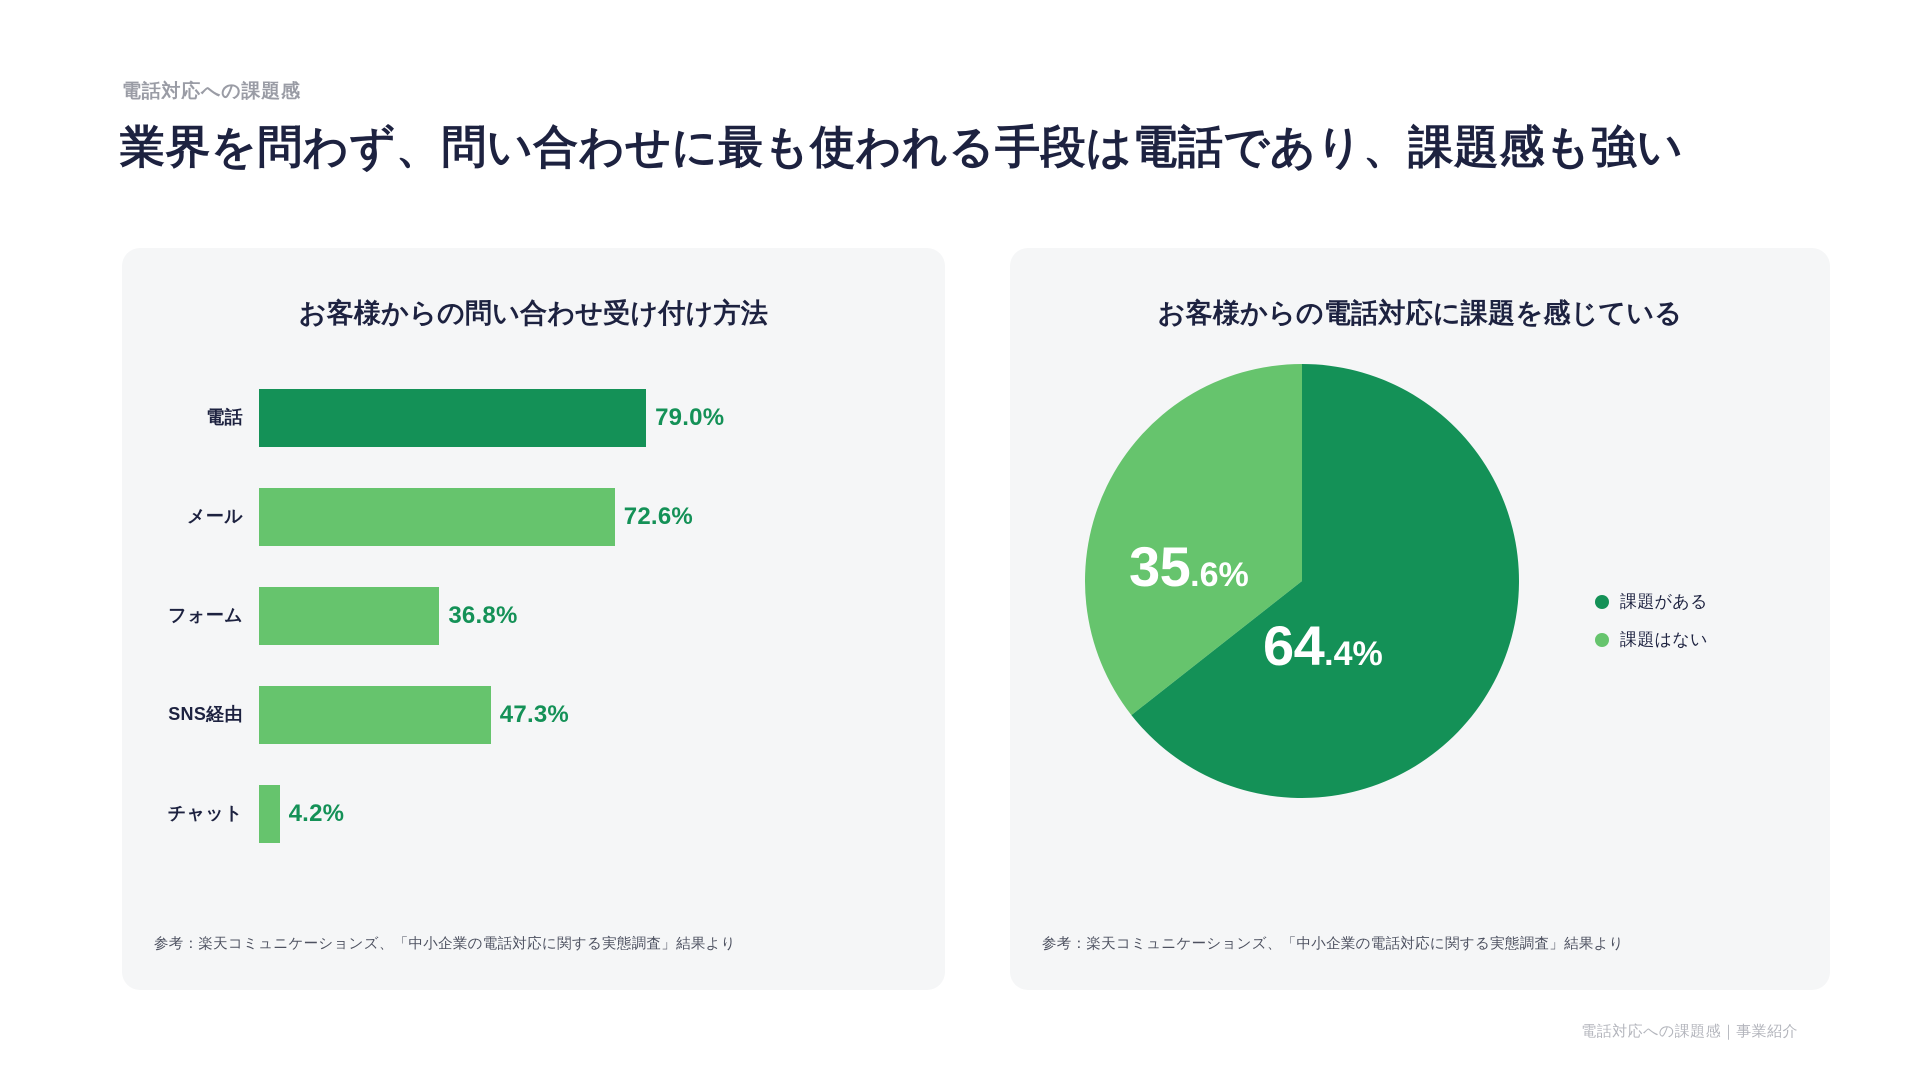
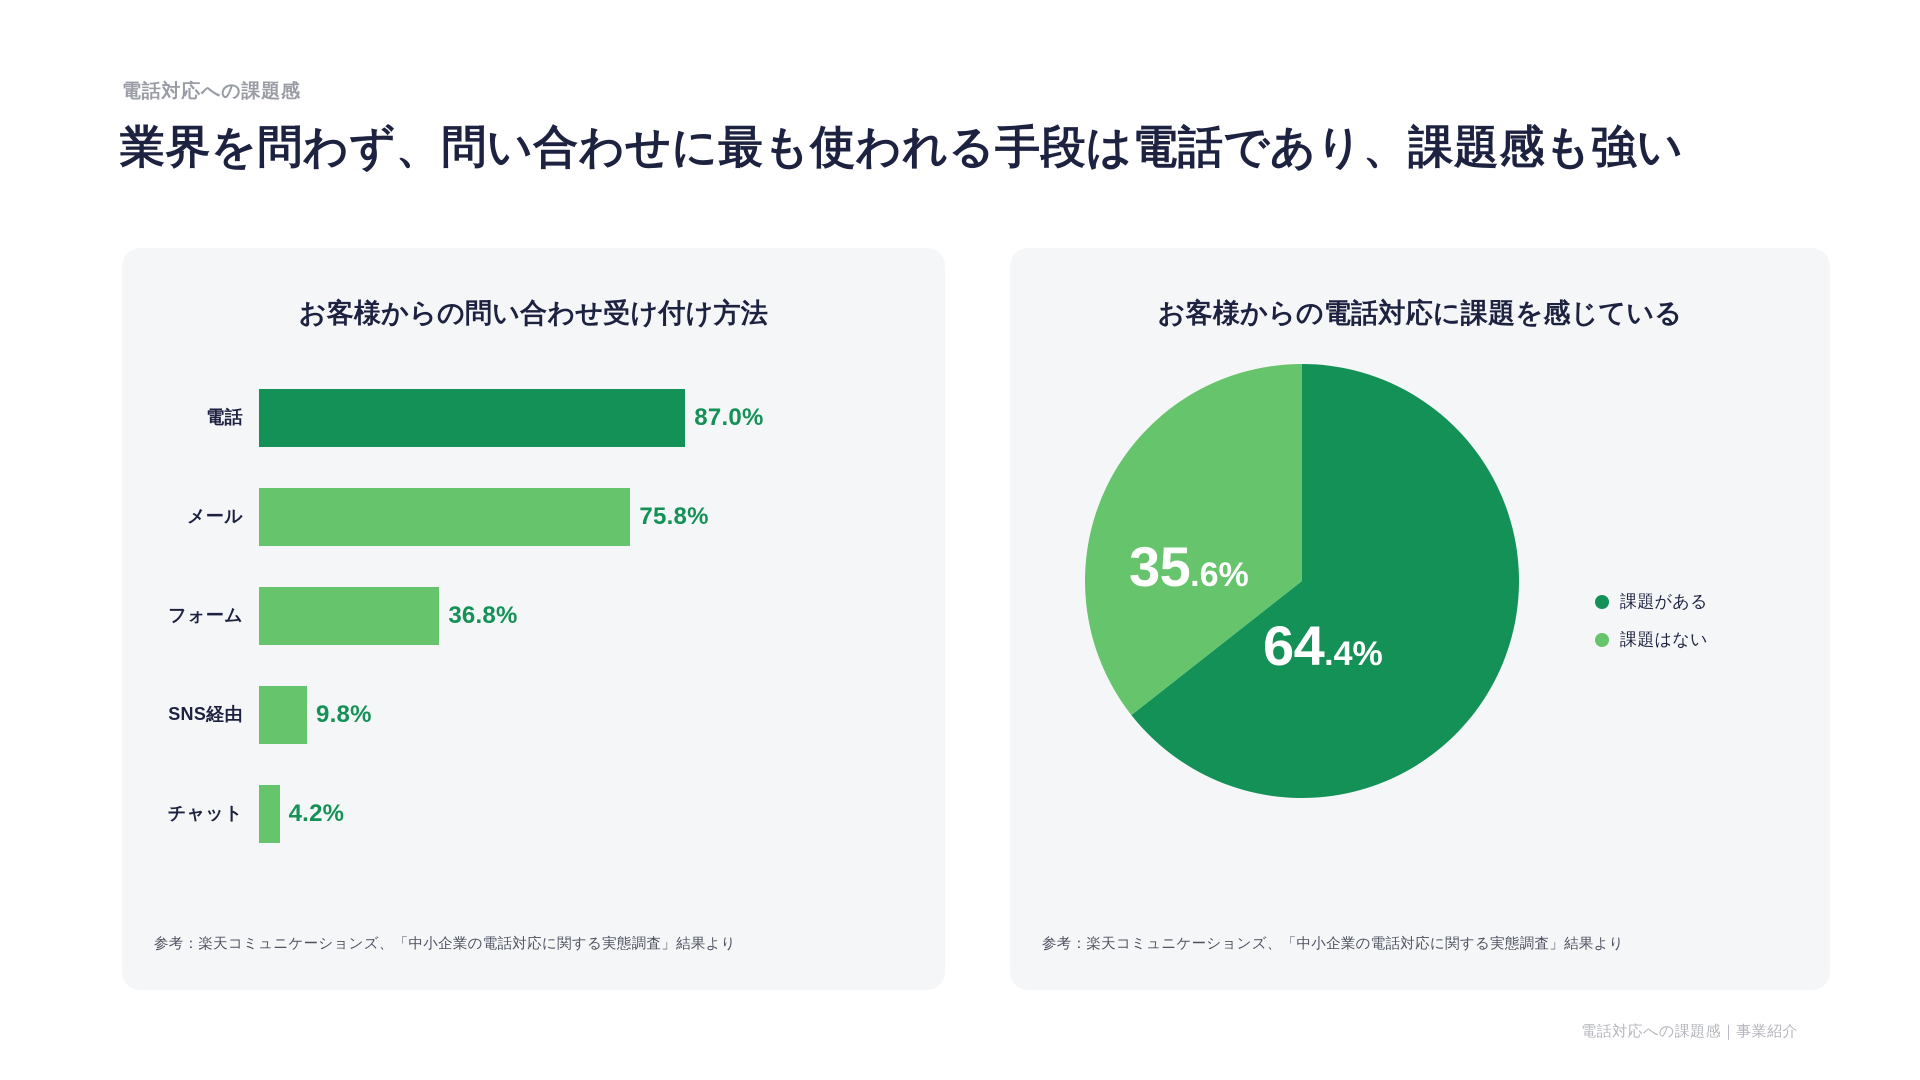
お客様からの問い合わせ受け付け方法/電話: 79.0% -> 87.0%
お客様からの問い合わせ受け付け方法/メール: 72.6% -> 75.8%
お客様からの問い合わせ受け付け方法/SNS経由: 47.3% -> 9.8%
